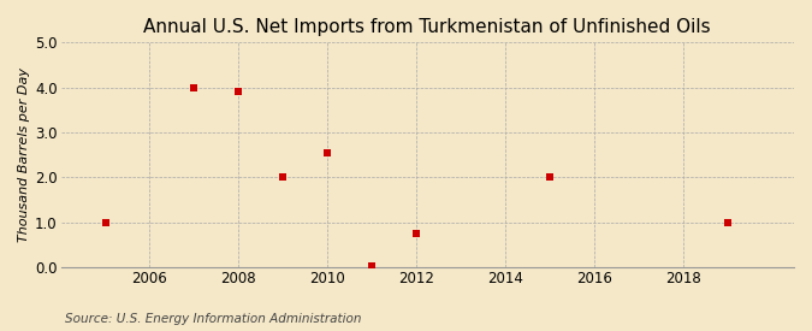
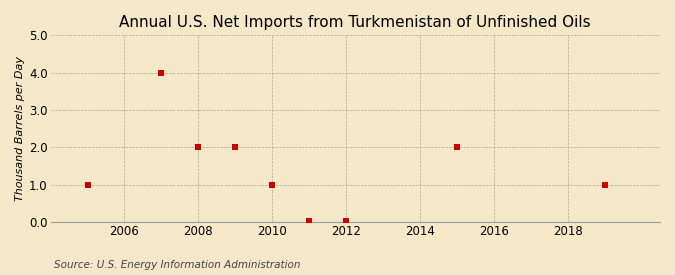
2008: 3.90 -> 2.00
2010: 2.55 -> 1.00
2012: 0.75 -> 0.02
